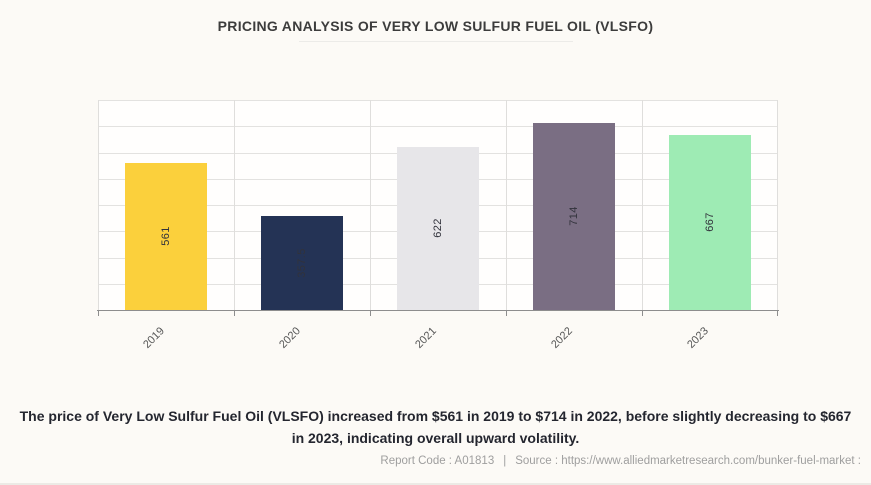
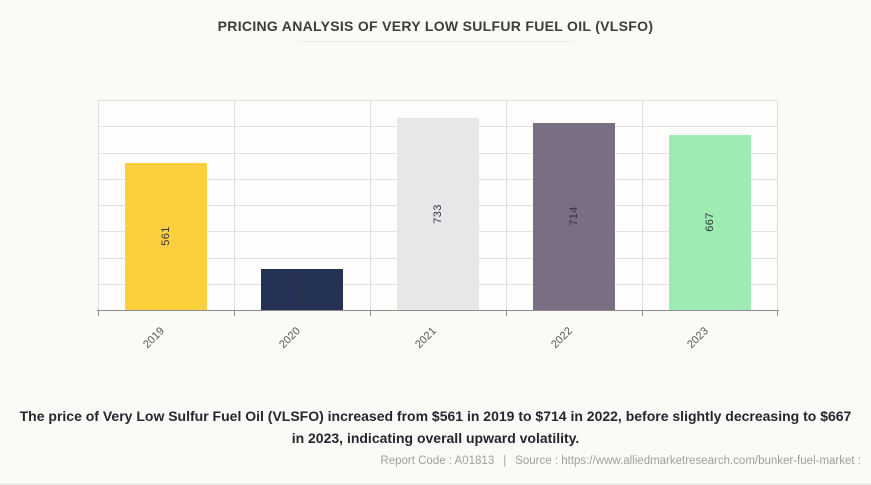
2020: 357.5 -> 157.1
2021: 622 -> 733
